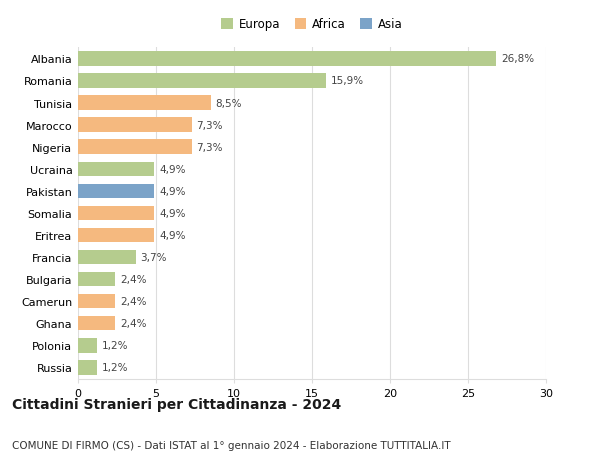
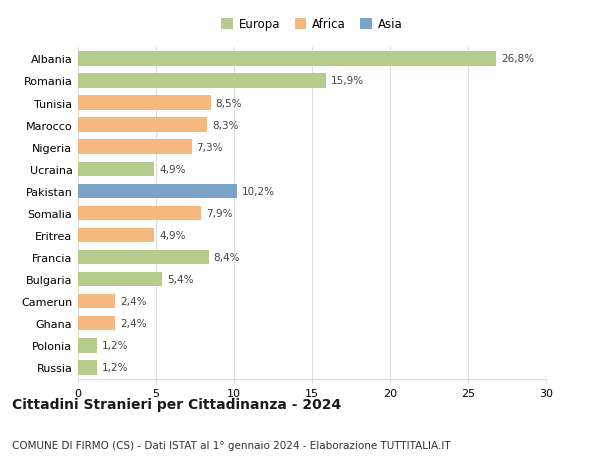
Marocco: 7,3% -> 8,3%
Pakistan: 4,9% -> 10,2%
Somalia: 4,9% -> 7,9%
Francia: 3,7% -> 8,4%
Bulgaria: 2,4% -> 5,4%
